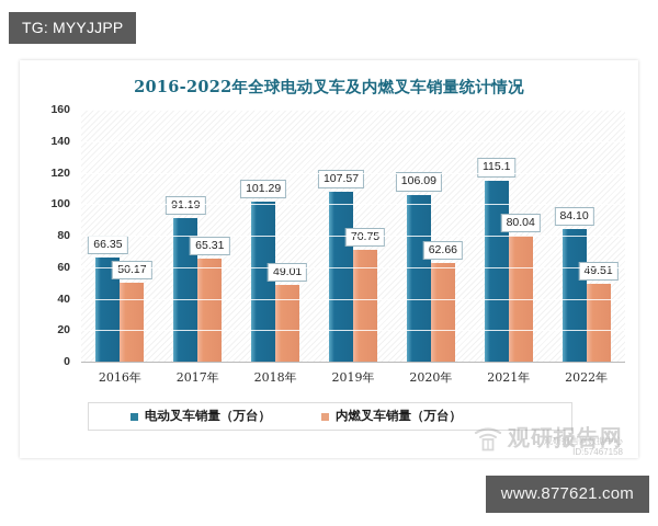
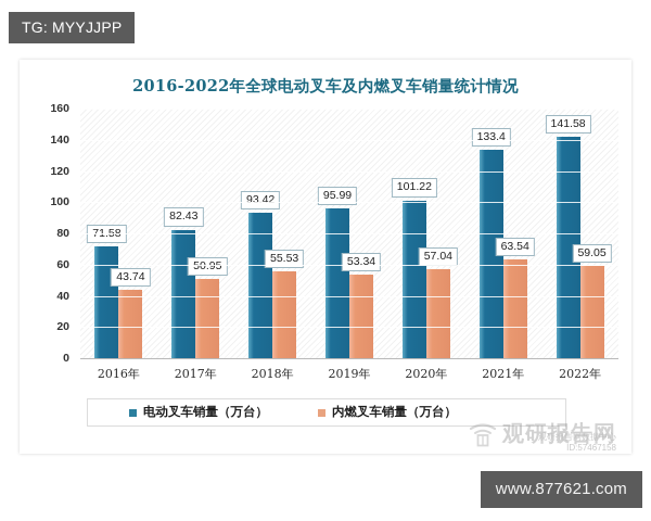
电动叉车销量（万台）/2016年: 66.35 -> 71.58
内燃叉车销量（万台）/2016年: 50.17 -> 43.74
电动叉车销量（万台）/2017年: 91.19 -> 82.43
内燃叉车销量（万台）/2017年: 65.31 -> 50.95
电动叉车销量（万台）/2018年: 101.29 -> 93.42
内燃叉车销量（万台）/2018年: 49.01 -> 55.53
电动叉车销量（万台）/2019年: 107.57 -> 95.99
内燃叉车销量（万台）/2019年: 70.75 -> 53.34
电动叉车销量（万台）/2020年: 106.09 -> 101.22
内燃叉车销量（万台）/2020年: 62.66 -> 57.04
电动叉车销量（万台）/2021年: 115.1 -> 133.4
内燃叉车销量（万台）/2021年: 80.04 -> 63.54
电动叉车销量（万台）/2022年: 84.10 -> 141.58
内燃叉车销量（万台）/2022年: 49.51 -> 59.05
